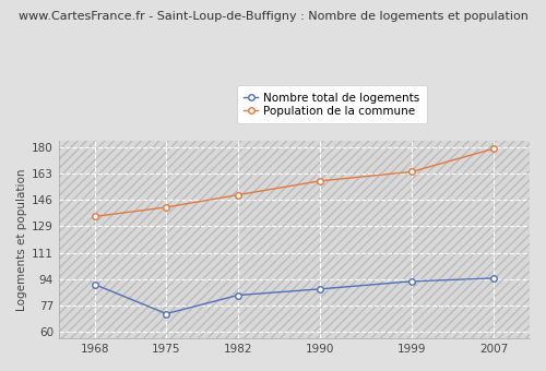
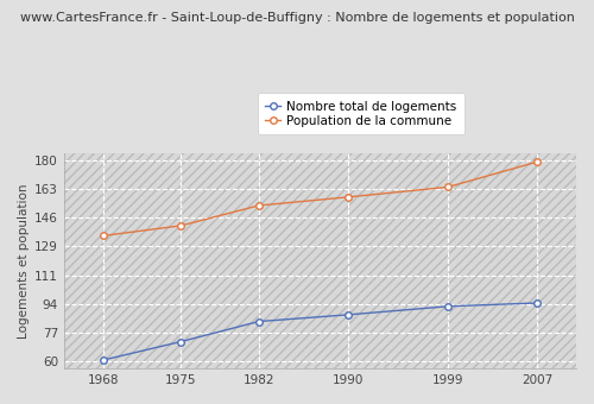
Nombre total de logements/1968: 91 -> 61
Population de la commune/1982: 149 -> 153
